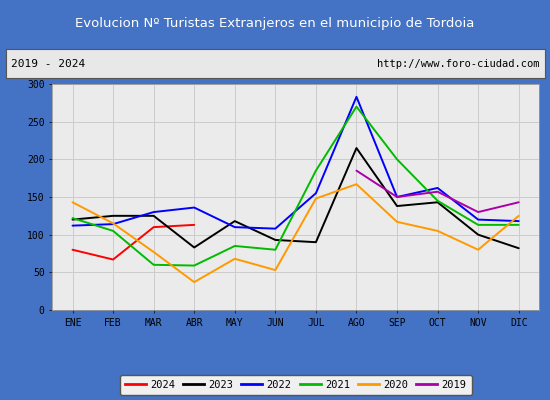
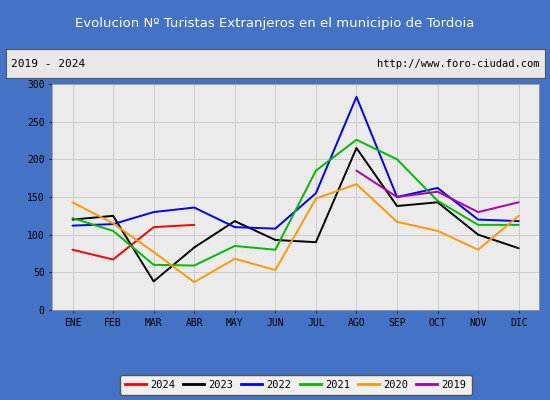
2023/MAR: 125 -> 38
2021/AGO: 270 -> 226
